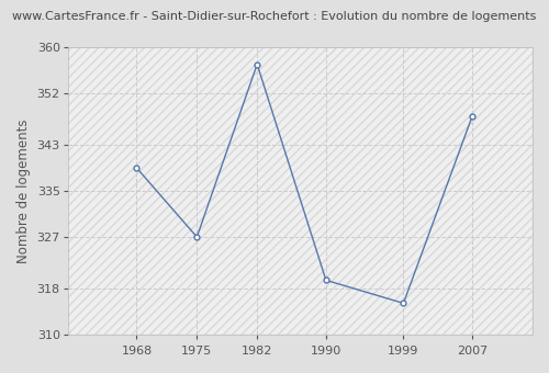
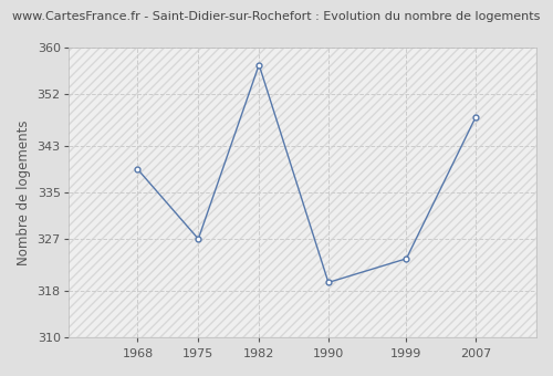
1999: 315.5 -> 323.6
